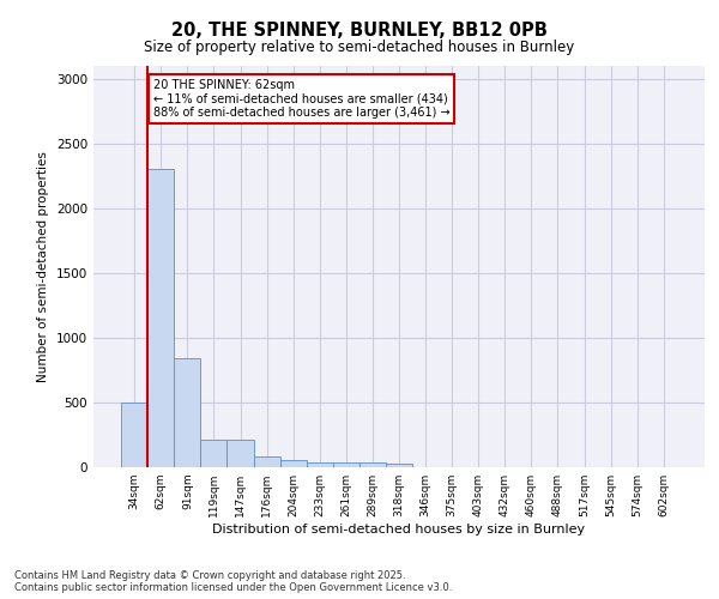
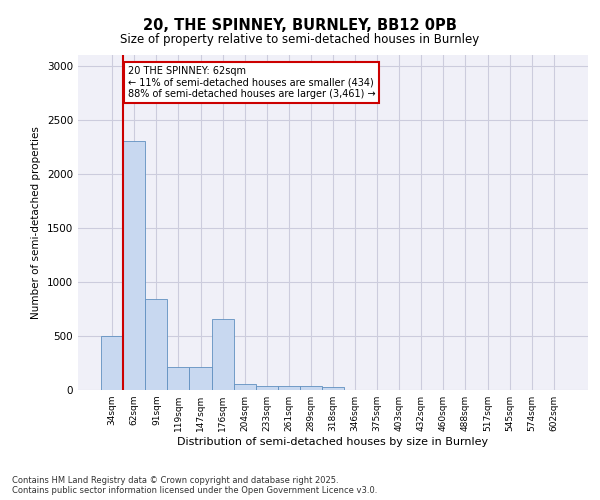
176sqm: 80 -> 660
